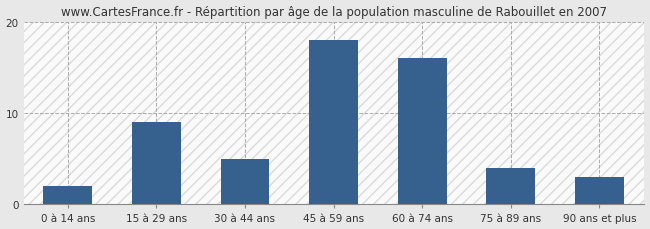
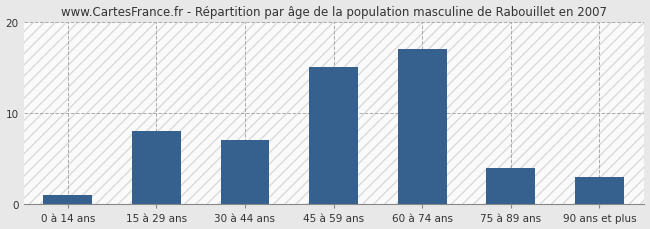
0 à 14 ans: 2 -> 1
15 à 29 ans: 9 -> 8
30 à 44 ans: 5 -> 7
45 à 59 ans: 18 -> 15
60 à 74 ans: 16 -> 17
